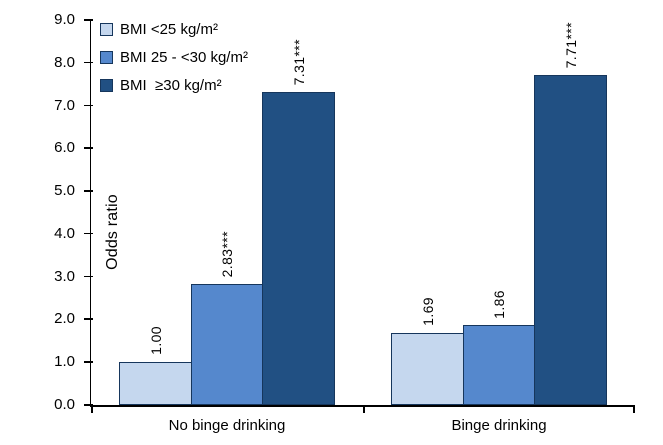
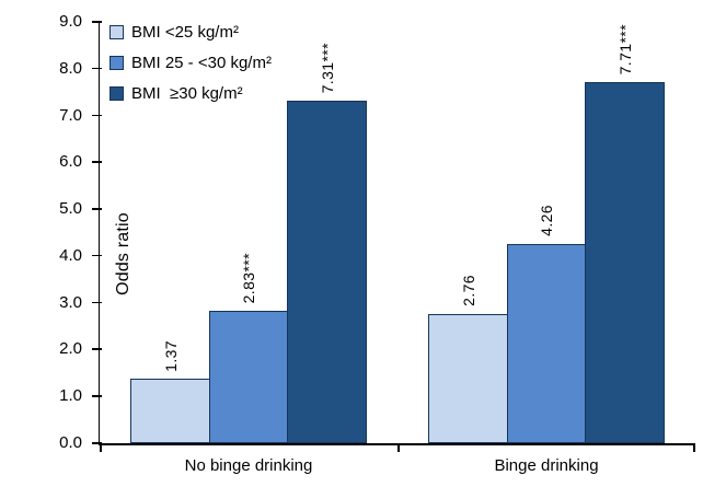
BMI <25 kg/m²/No binge drinking: 1.00 -> 1.37
BMI <25 kg/m²/Binge drinking: 1.69 -> 2.76
BMI 25 - <30 kg/m²/Binge drinking: 1.86 -> 4.26
